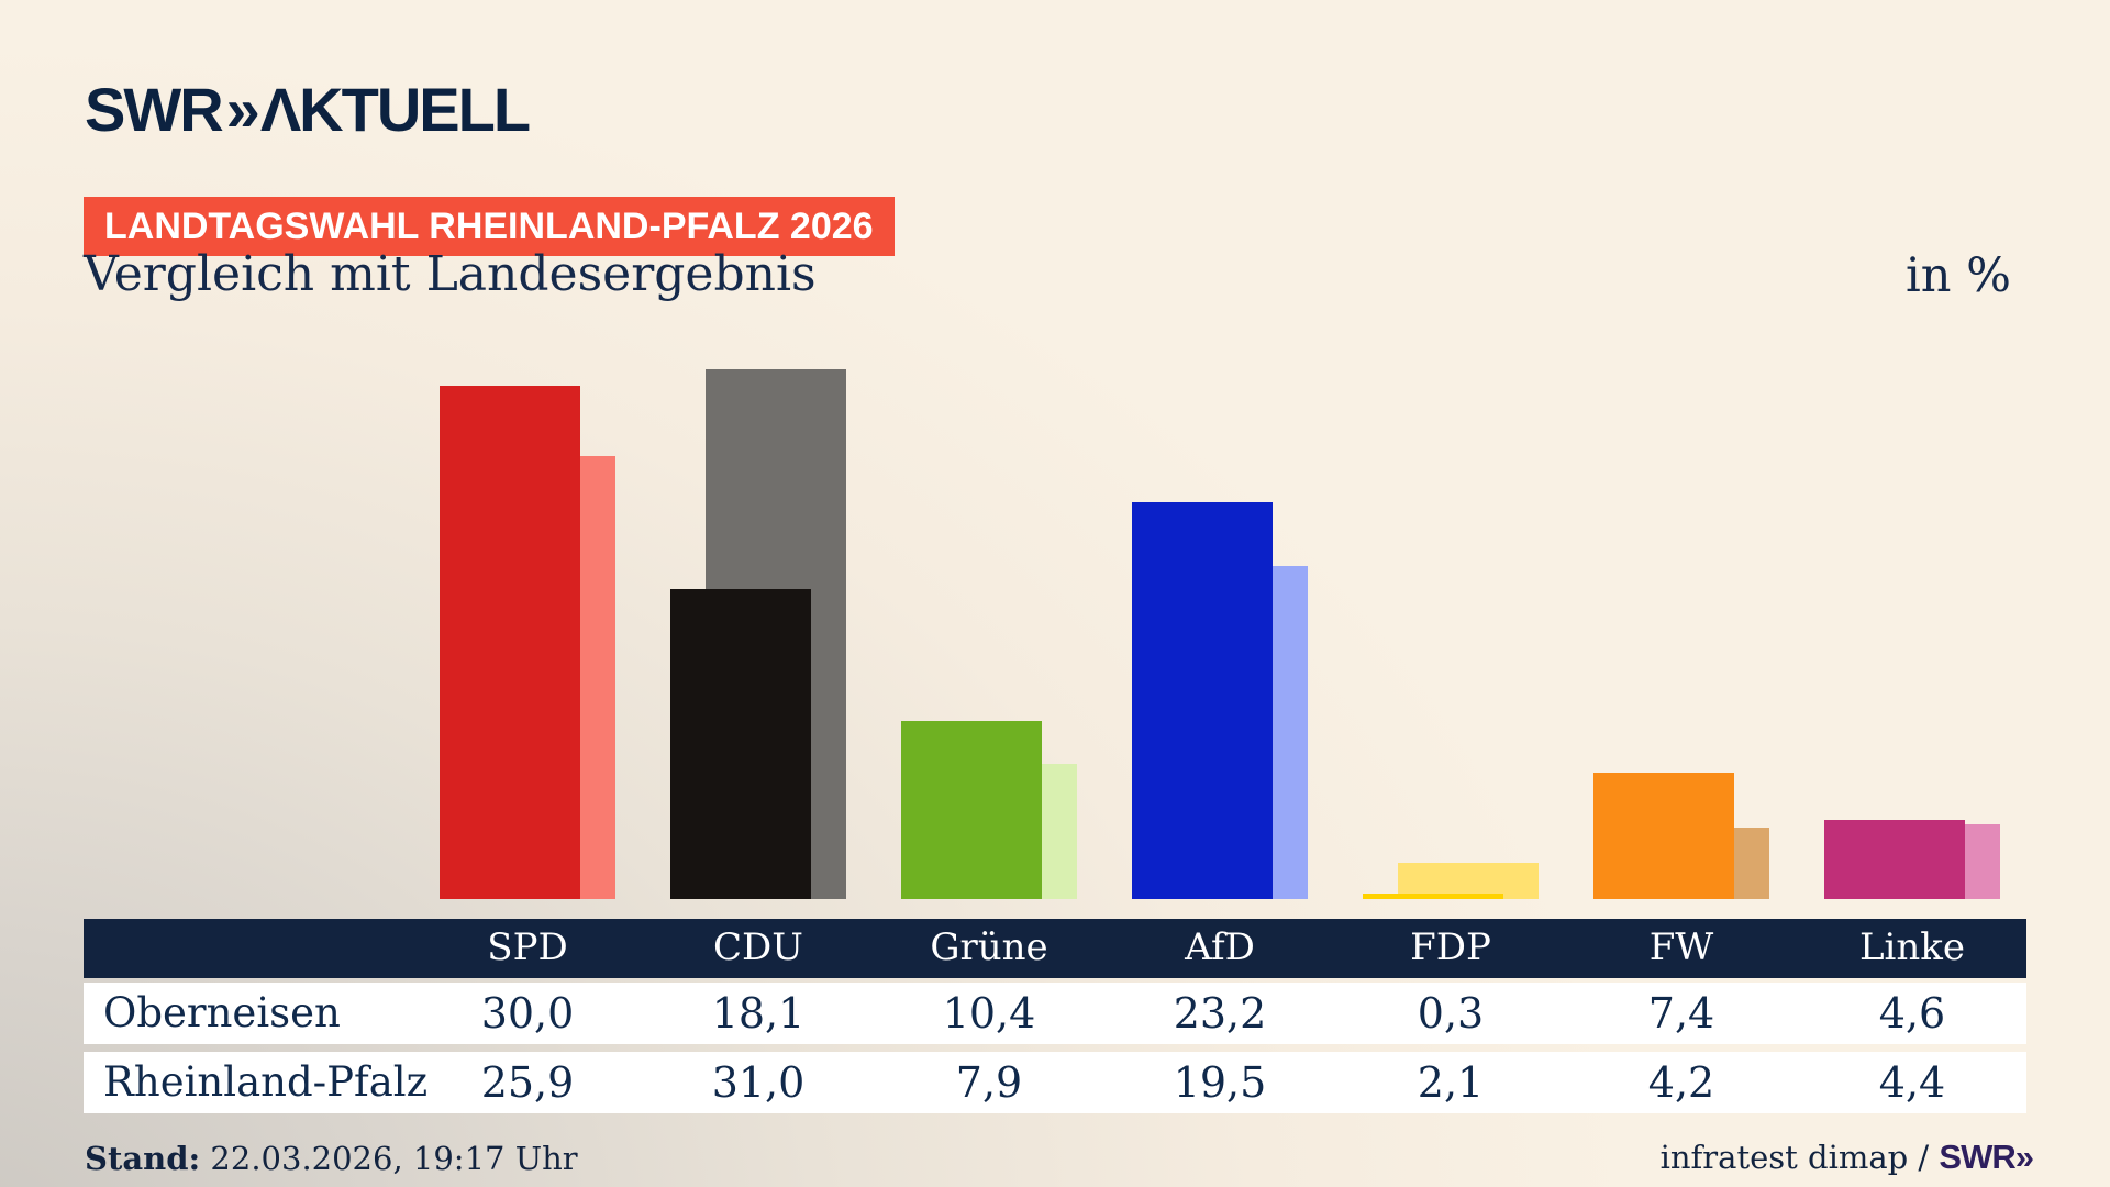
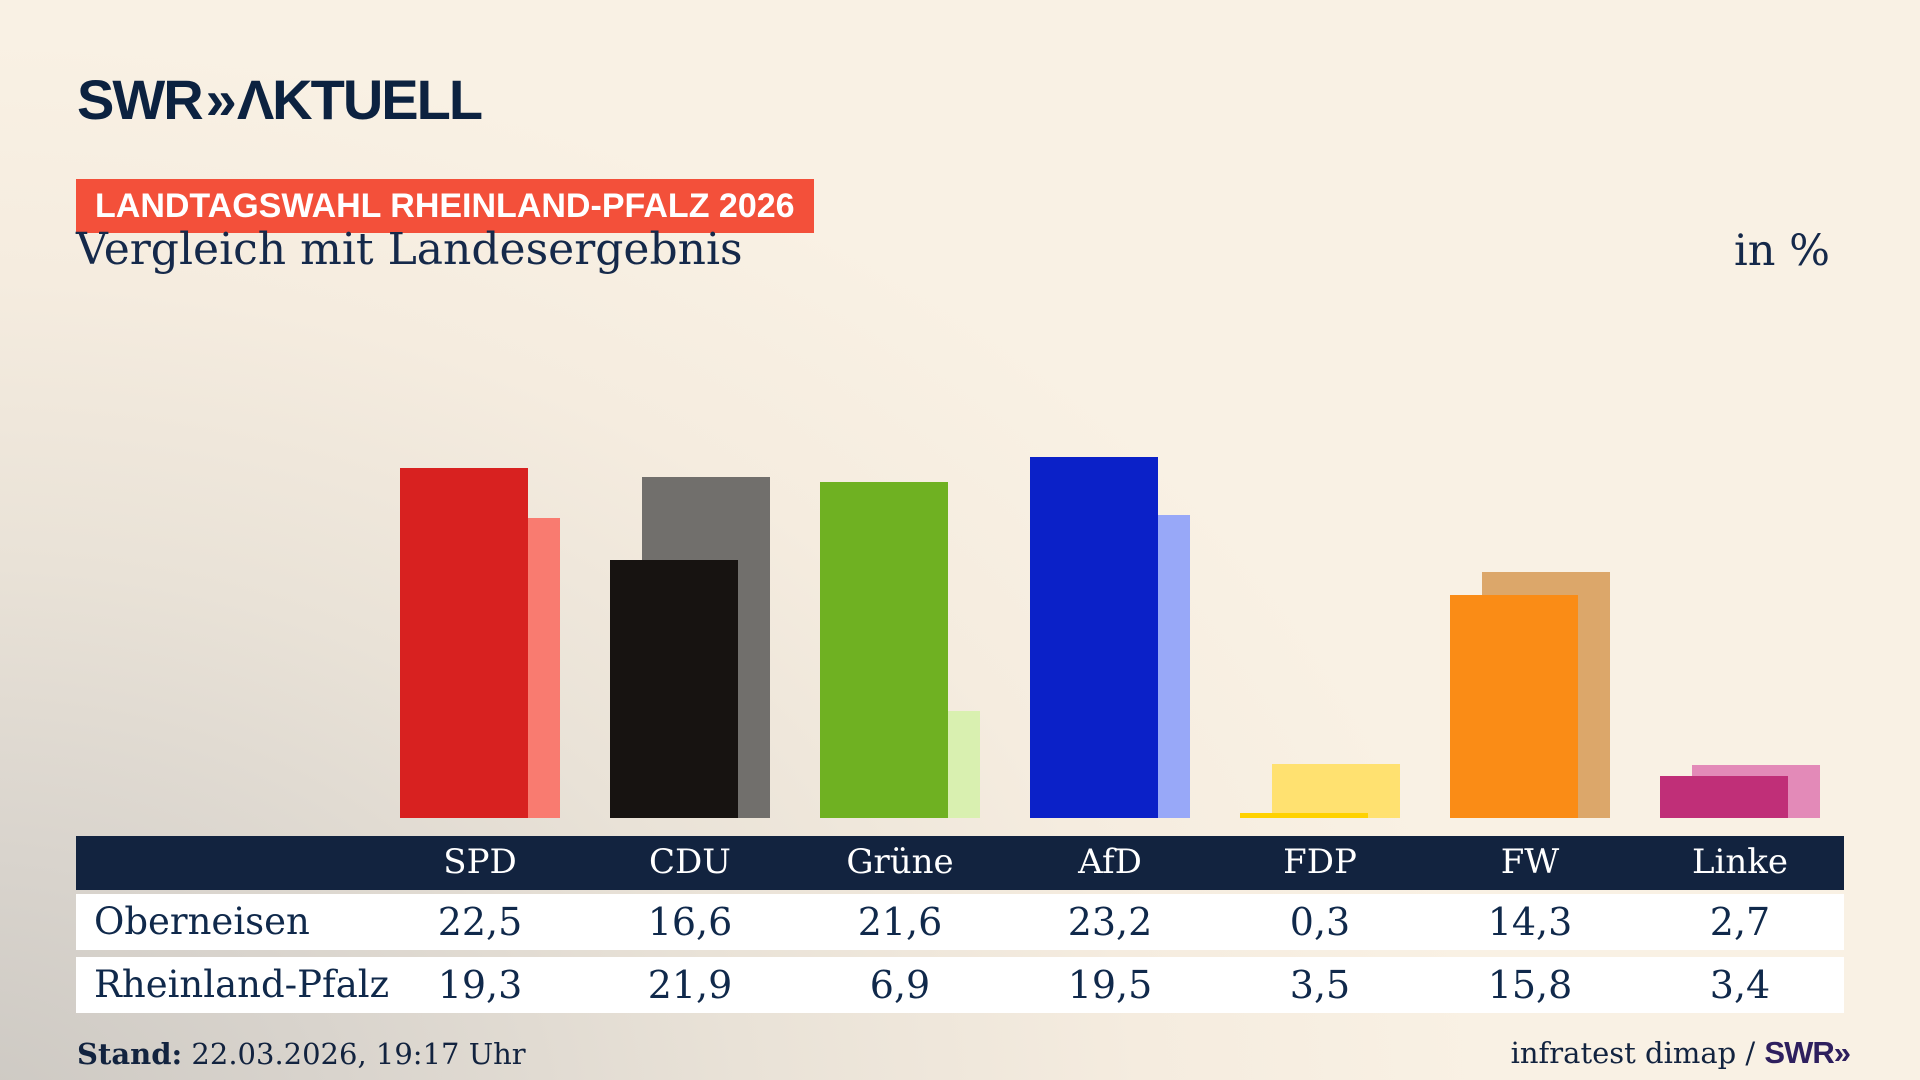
Oberneisen/SPD: 30,0 -> 22,5
Rheinland-Pfalz/SPD: 25,9 -> 19,3
Oberneisen/CDU: 18,1 -> 16,6
Rheinland-Pfalz/CDU: 31,0 -> 21,9
Oberneisen/Grüne: 10,4 -> 21,6
Rheinland-Pfalz/Grüne: 7,9 -> 6,9
Rheinland-Pfalz/FDP: 2,1 -> 3,5
Oberneisen/FW: 7,4 -> 14,3
Rheinland-Pfalz/FW: 4,2 -> 15,8
Oberneisen/Linke: 4,6 -> 2,7
Rheinland-Pfalz/Linke: 4,4 -> 3,4
